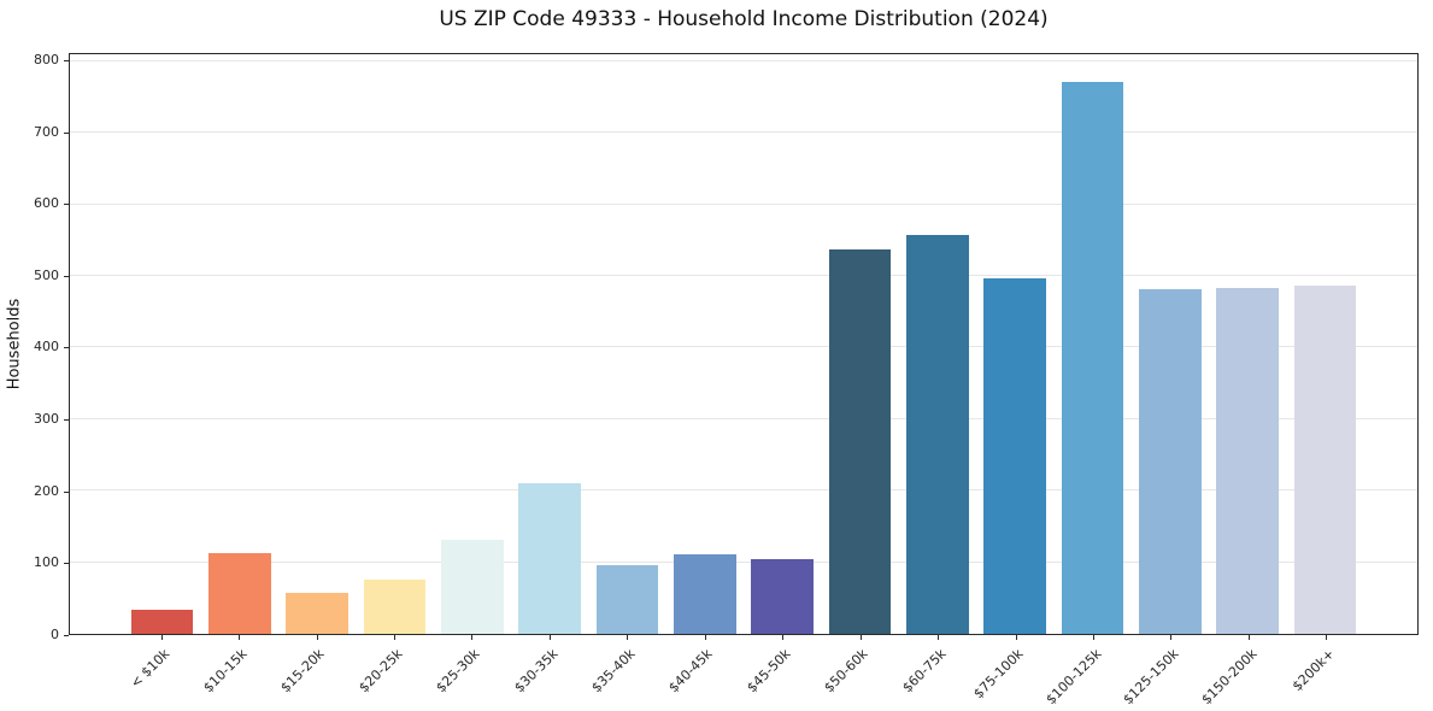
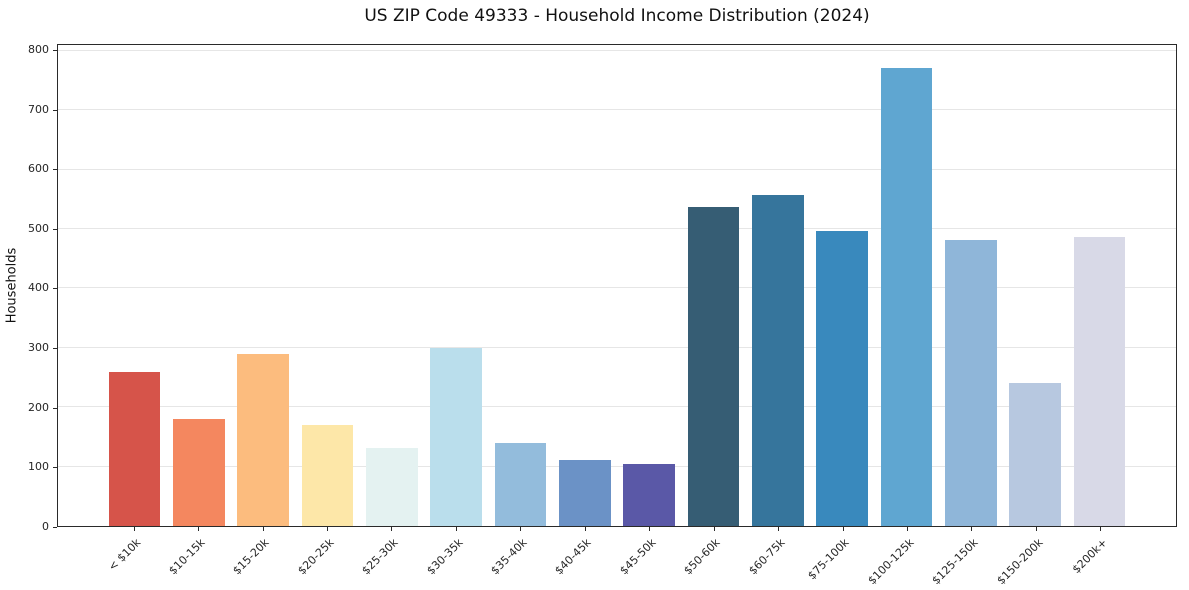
< $10k: 30 -> 260
$10-15k: 110 -> 180
$15-20k: 60 -> 290
$20-25k: 80 -> 170
$30-35k: 210 -> 300
$35-40k: 100 -> 140
$150-200k: 480 -> 240
